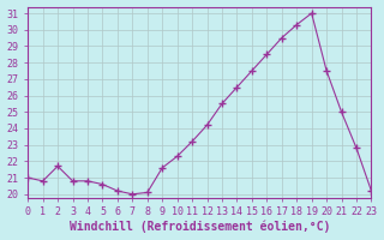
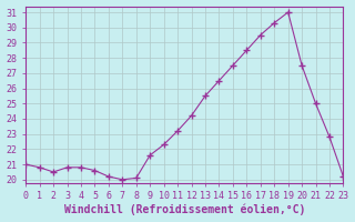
2: 21.7 -> 20.5
